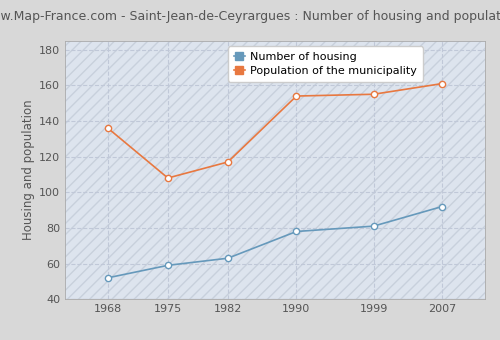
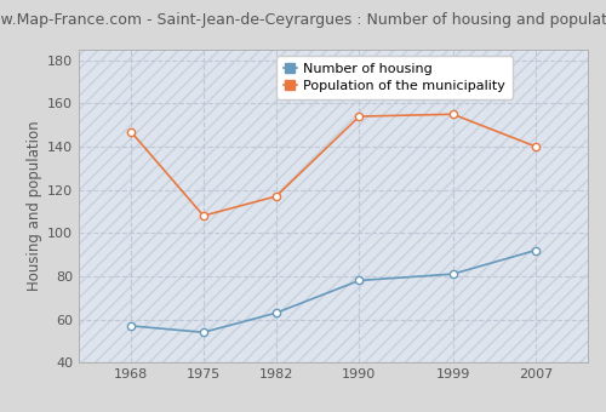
Number of housing/1968: 52 -> 57
Population of the municipality/1968: 136 -> 147
Number of housing/1975: 59 -> 54
Population of the municipality/2007: 161 -> 140
